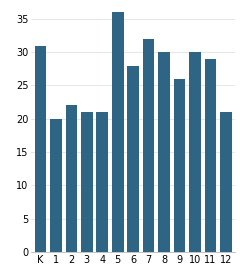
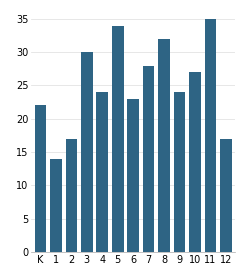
K: 31 -> 22
1: 20 -> 14
2: 22 -> 17
3: 21 -> 30
4: 21 -> 24
5: 36 -> 34
6: 28 -> 23
7: 32 -> 28
8: 30 -> 32
9: 26 -> 24
10: 30 -> 27
11: 29 -> 35
12: 21 -> 17
